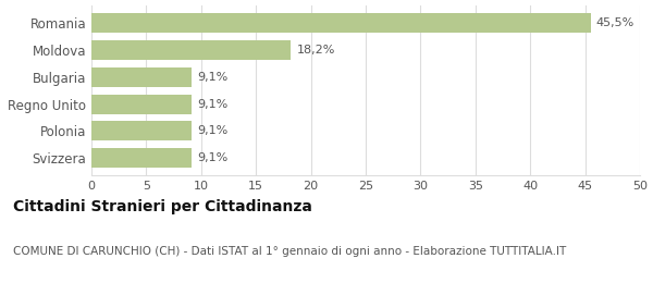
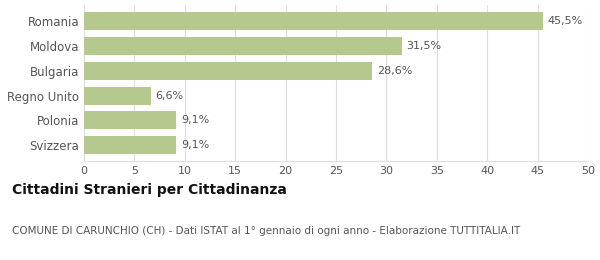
Moldova: 18,2% -> 31,5%
Bulgaria: 9,1% -> 28,6%
Regno Unito: 9,1% -> 6,6%
